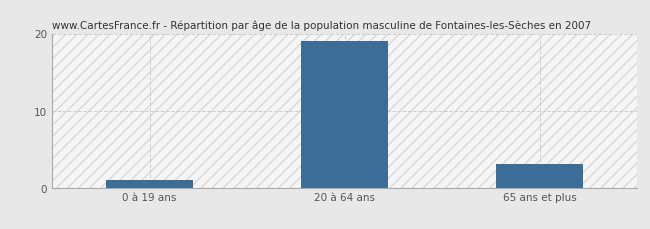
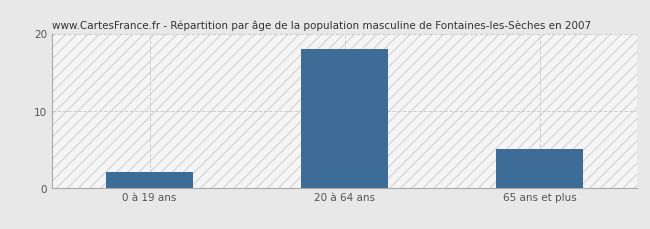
0 à 19 ans: 1 -> 2
20 à 64 ans: 19 -> 18
65 ans et plus: 3 -> 5
